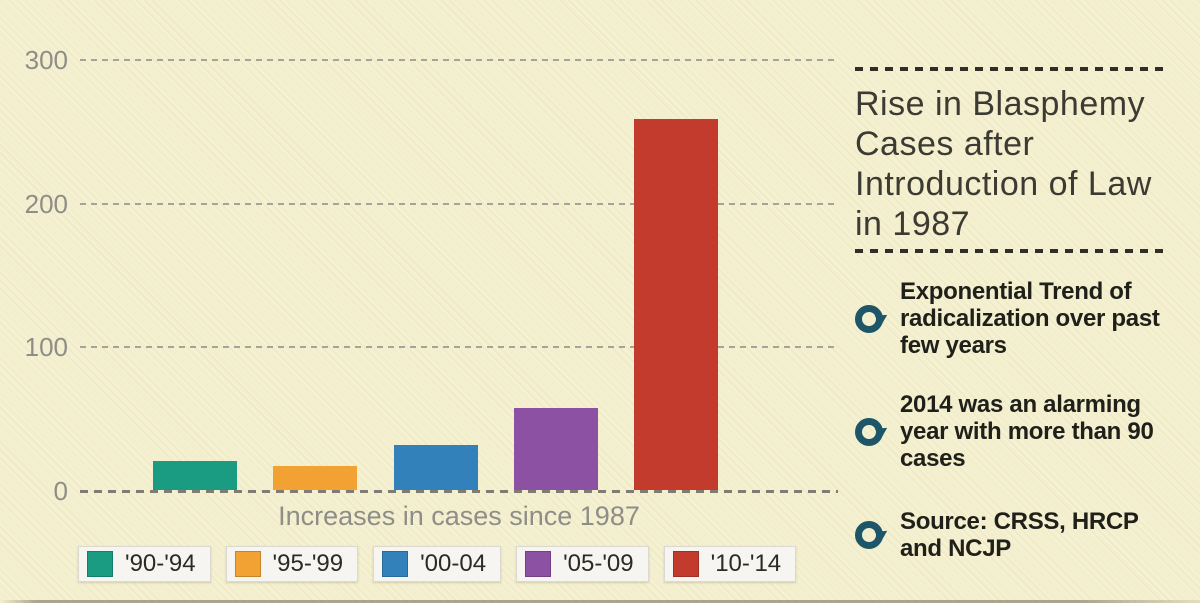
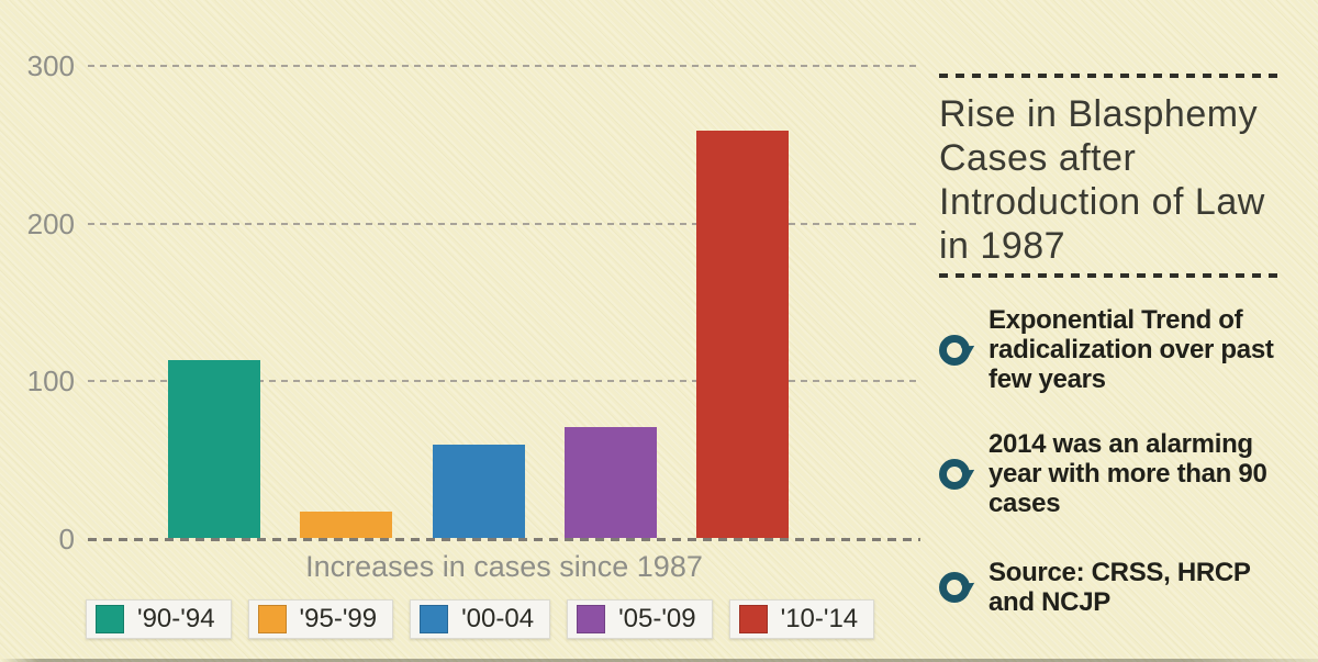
'90-'94: 20 -> 113
'00-04: 31 -> 59
'05-'09: 57 -> 70
